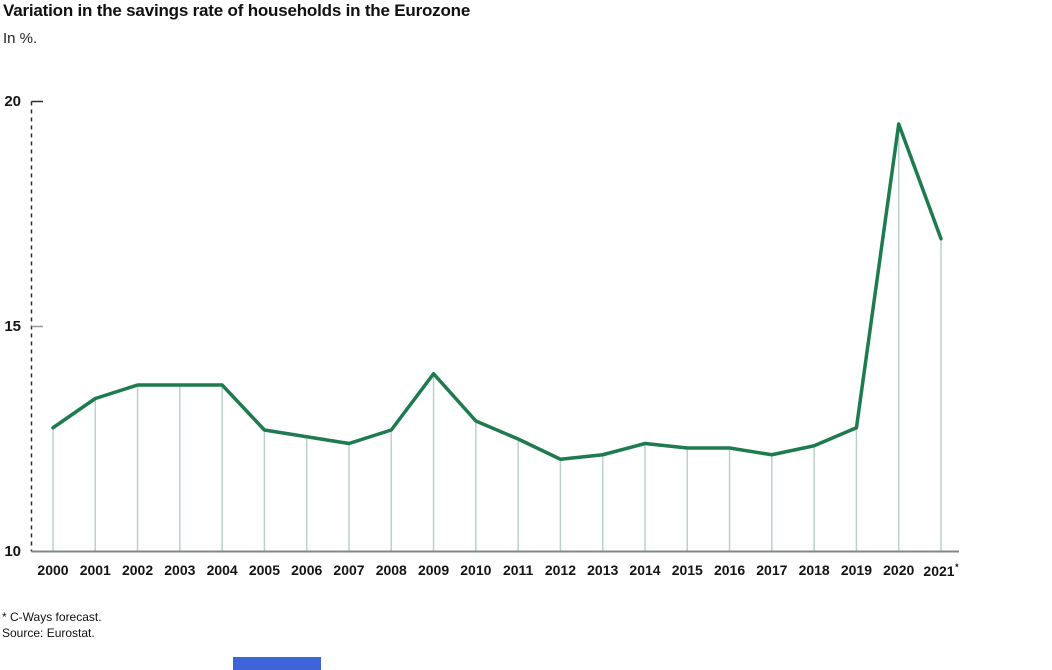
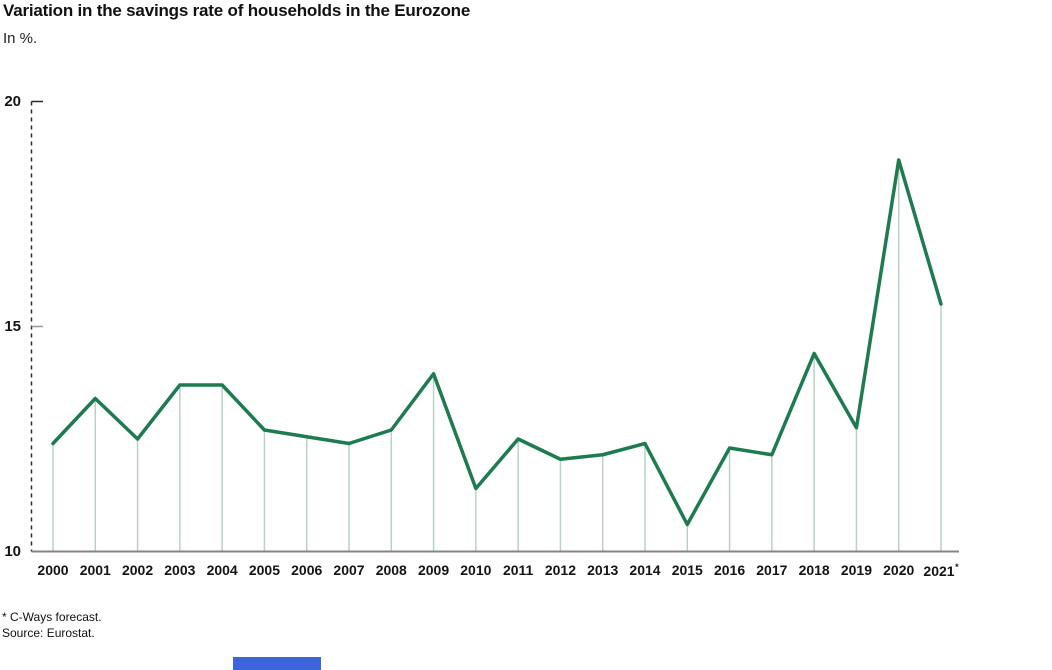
2000: 12.8 -> 12.4
2002: 13.7 -> 12.5
2010: 12.9 -> 11.4
2015: 12.3 -> 10.6
2018: 12.3 -> 14.4
2020: 19.5 -> 18.7
2021*: 16.9 -> 15.5
